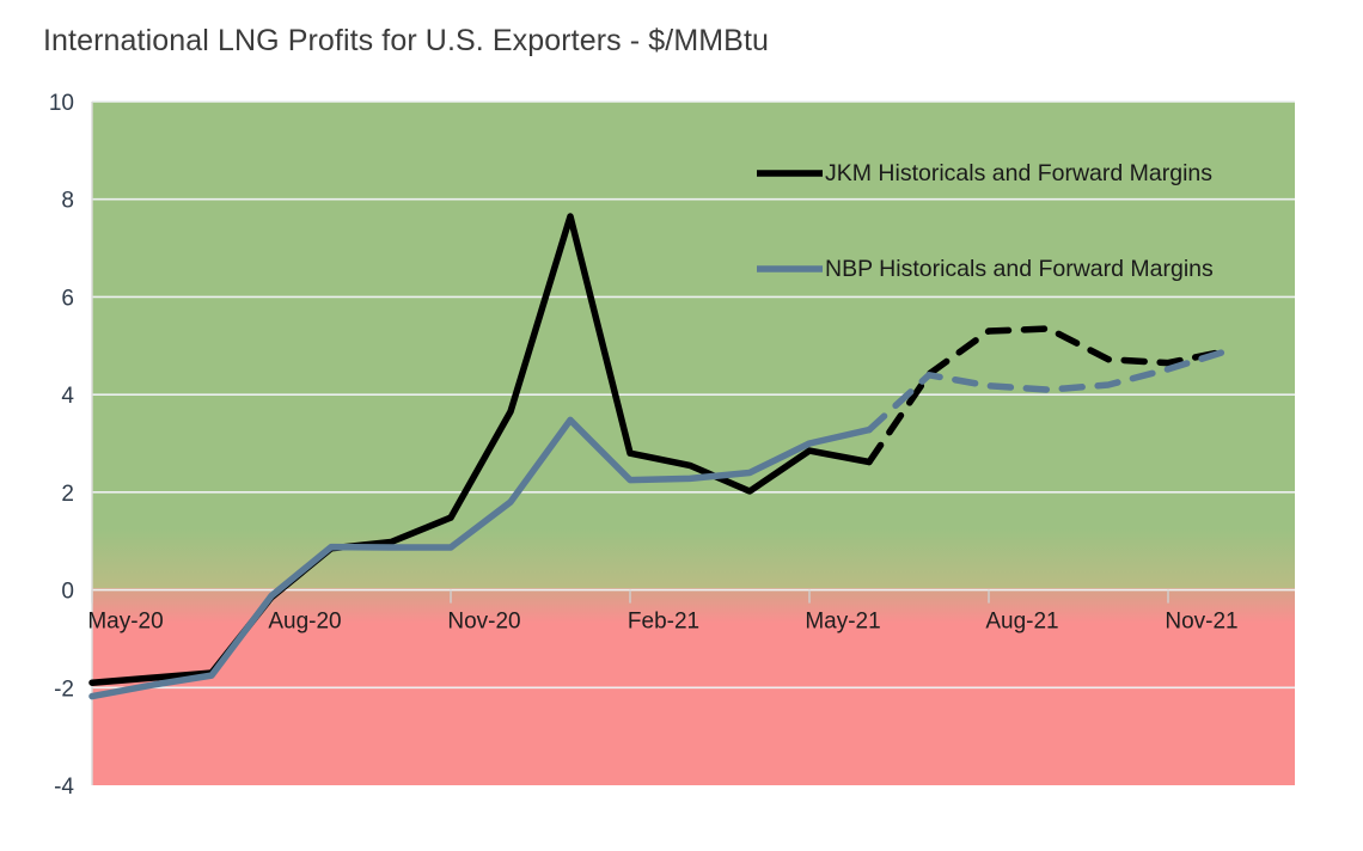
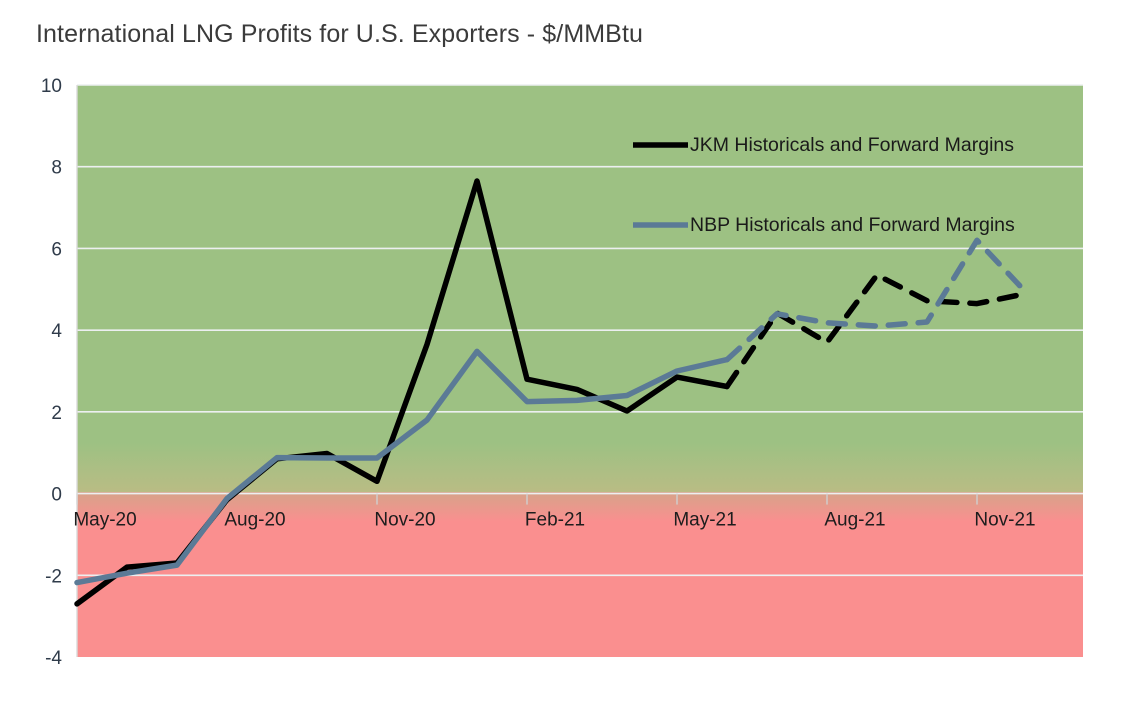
JKM Historicals and Forward Margins/May-20: -1.9 -> -2.7
JKM Historicals and Forward Margins/Nov-20: 1.5 -> 0.3
JKM Historicals and Forward Margins/Aug-21: 5.3 -> 3.7
NBP Historicals and Forward Margins/Nov-21: 4.5 -> 6.2
